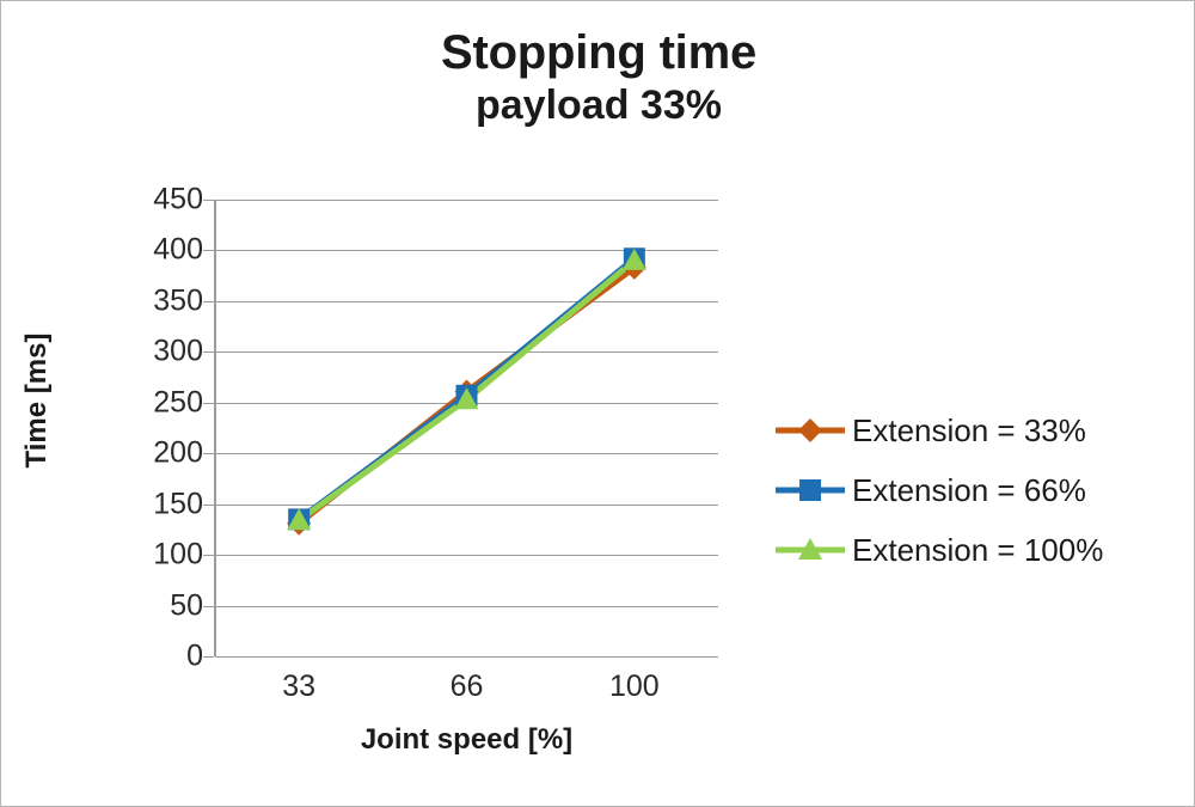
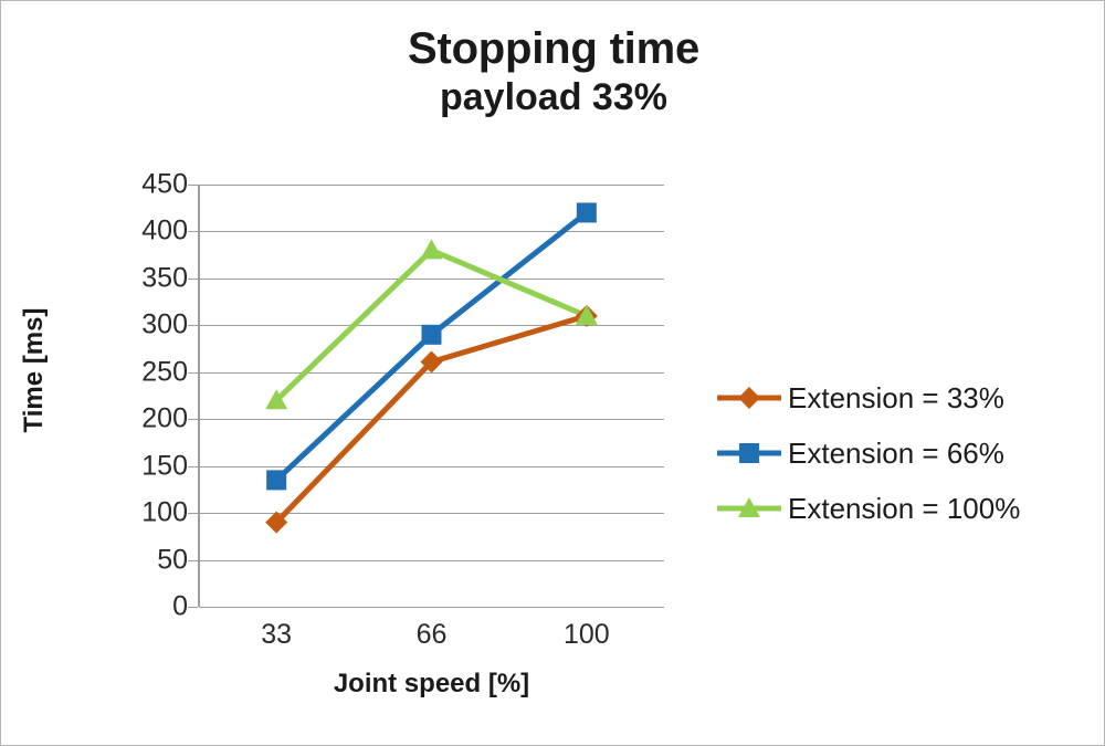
Extension = 33%/33: 130 -> 90
Extension = 100%/33: 130 -> 220
Extension = 66%/66: 260 -> 290
Extension = 100%/66: 250 -> 380
Extension = 33%/100: 380 -> 310
Extension = 66%/100: 390 -> 420
Extension = 100%/100: 390 -> 310
